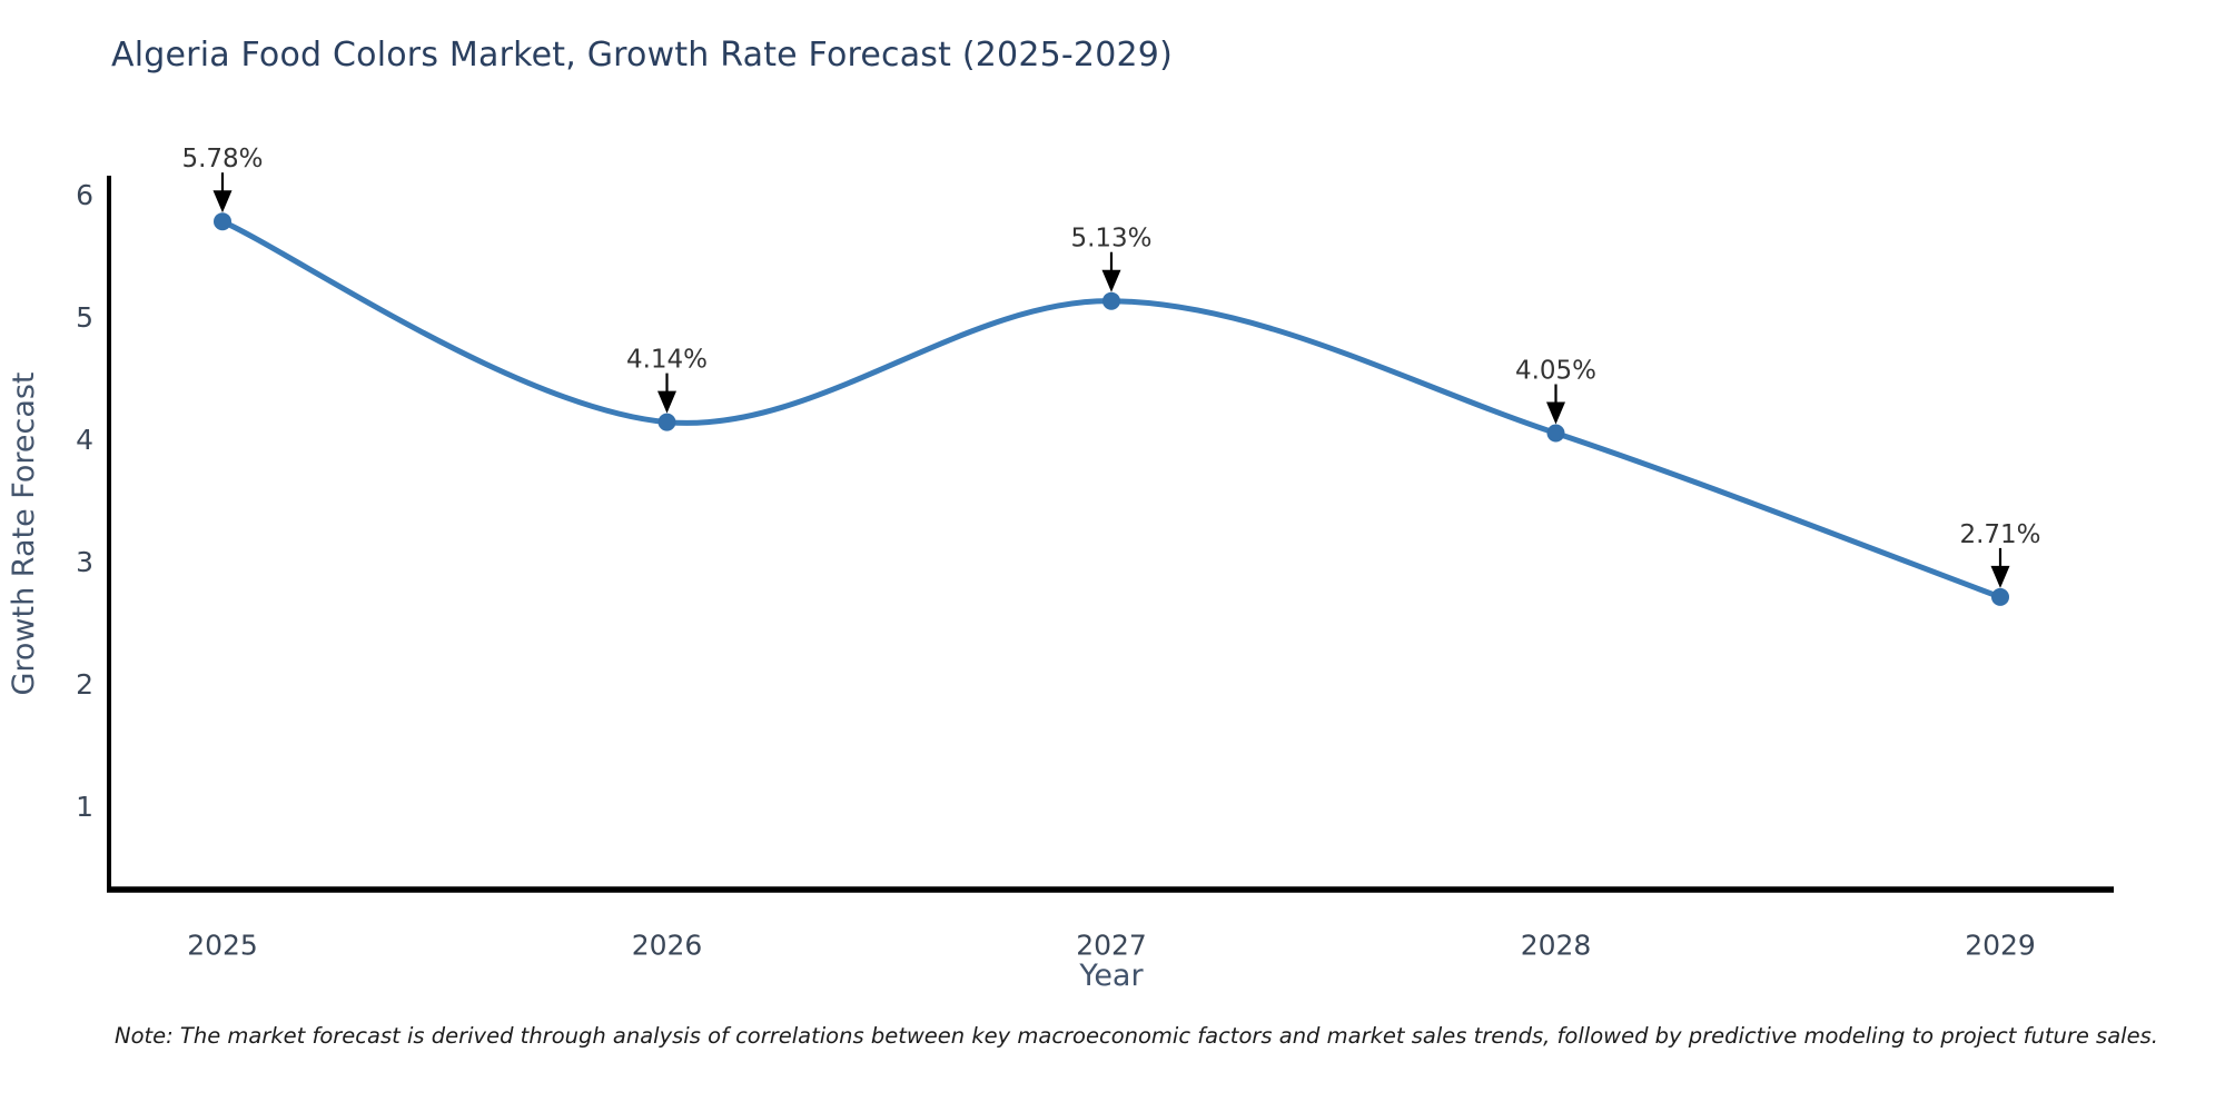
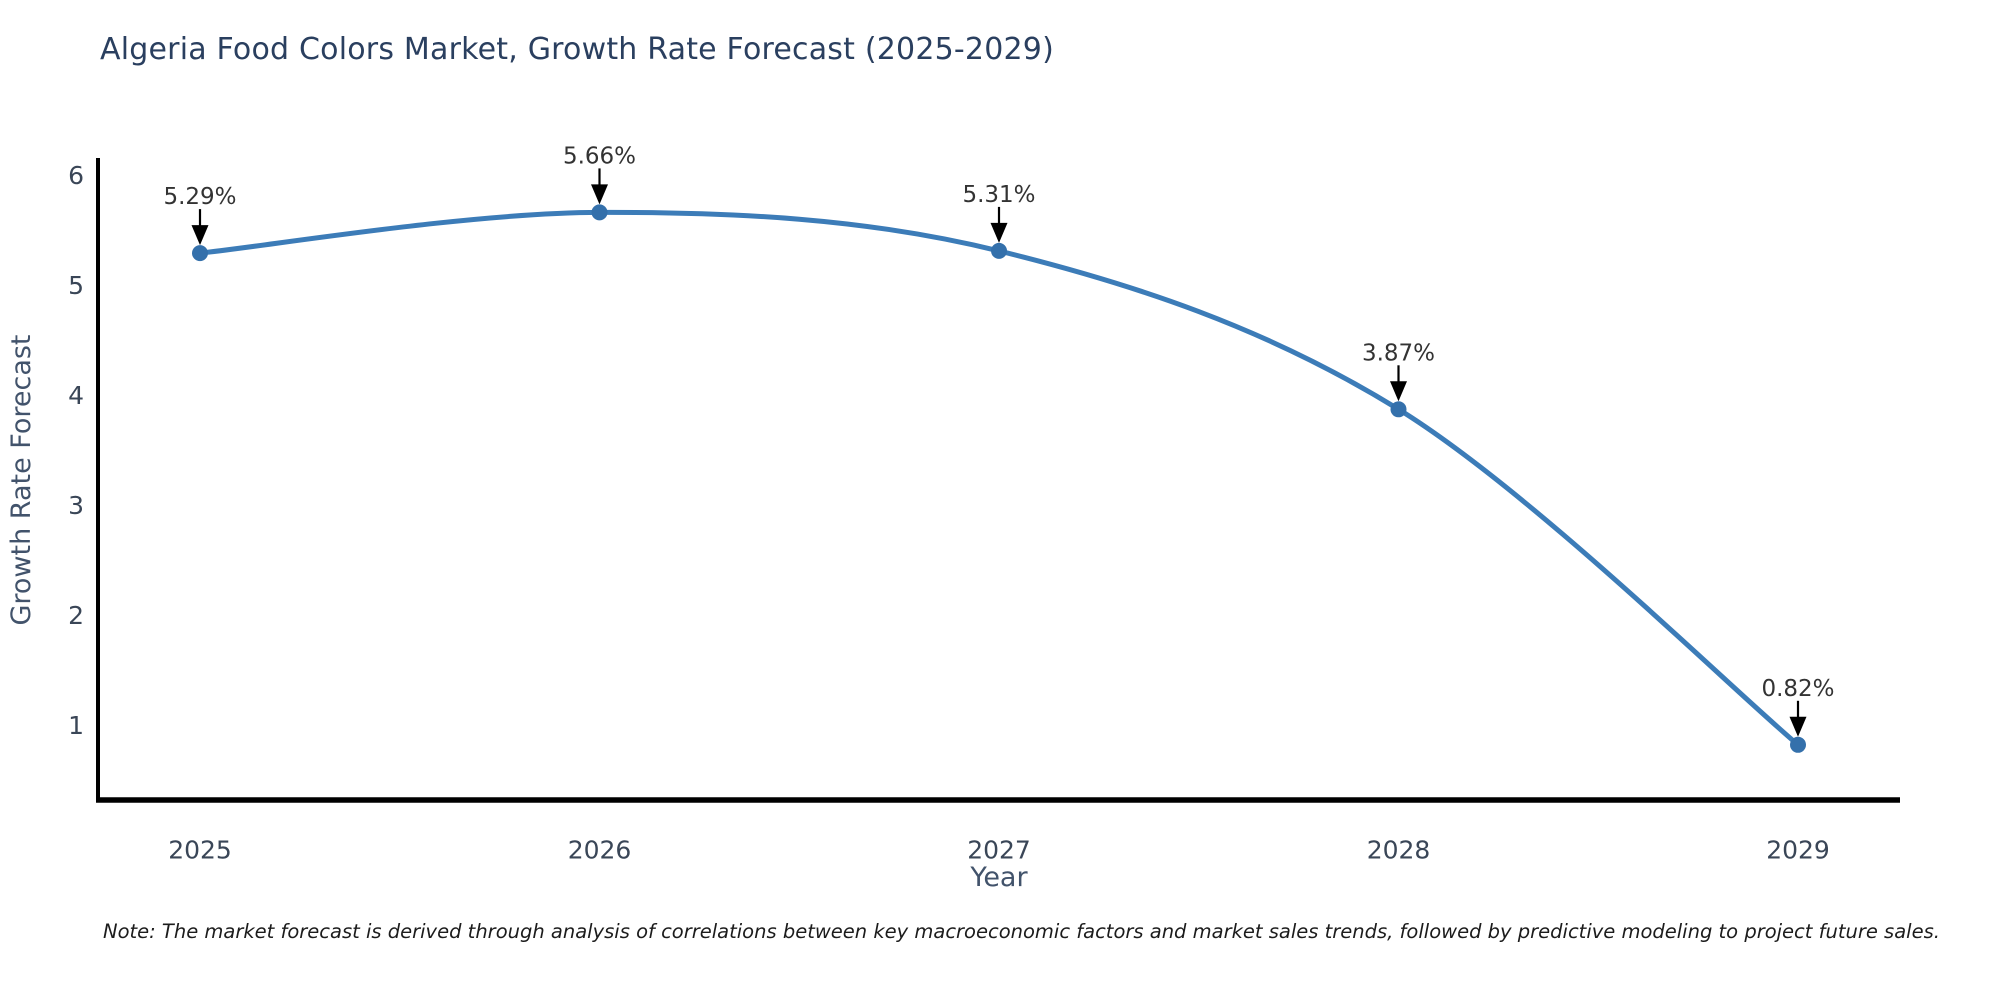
2025: 5.78% -> 5.29%
2026: 4.14% -> 5.66%
2027: 5.13% -> 5.31%
2028: 4.05% -> 3.87%
2029: 2.71% -> 0.82%
